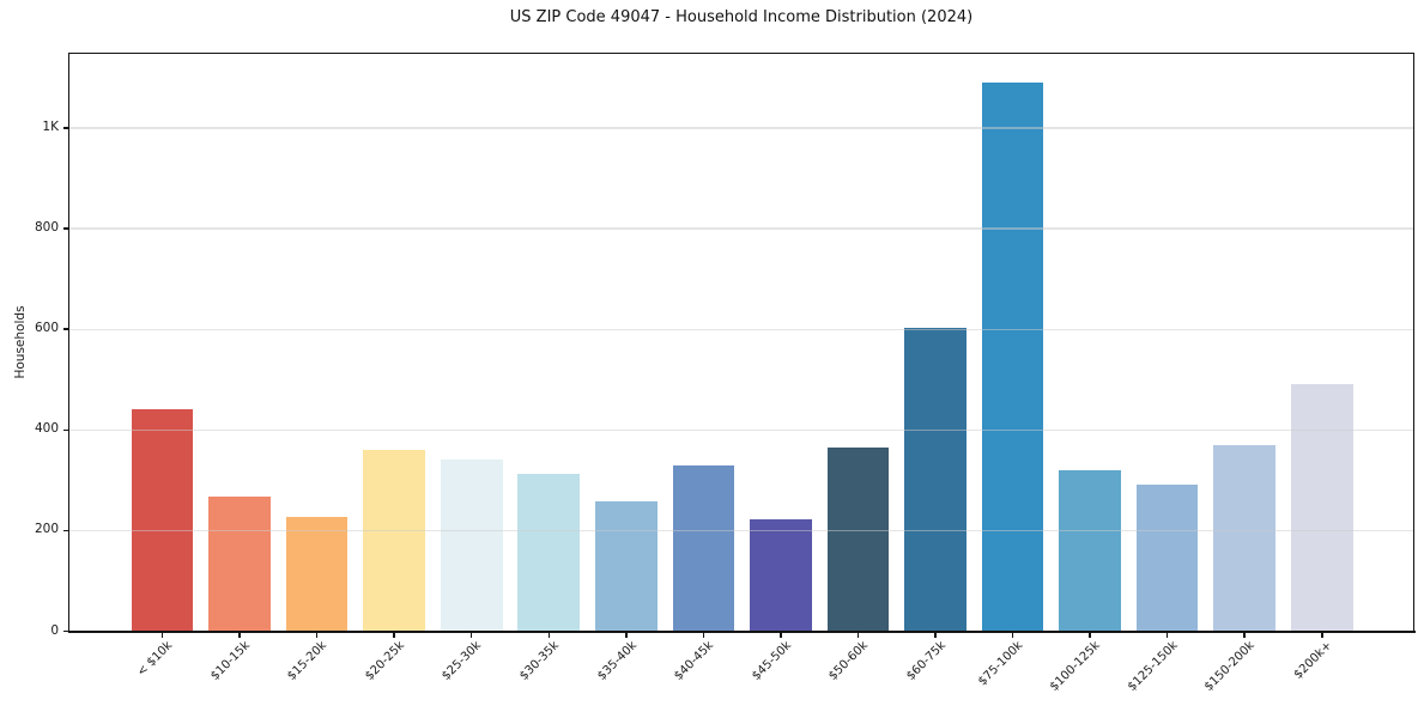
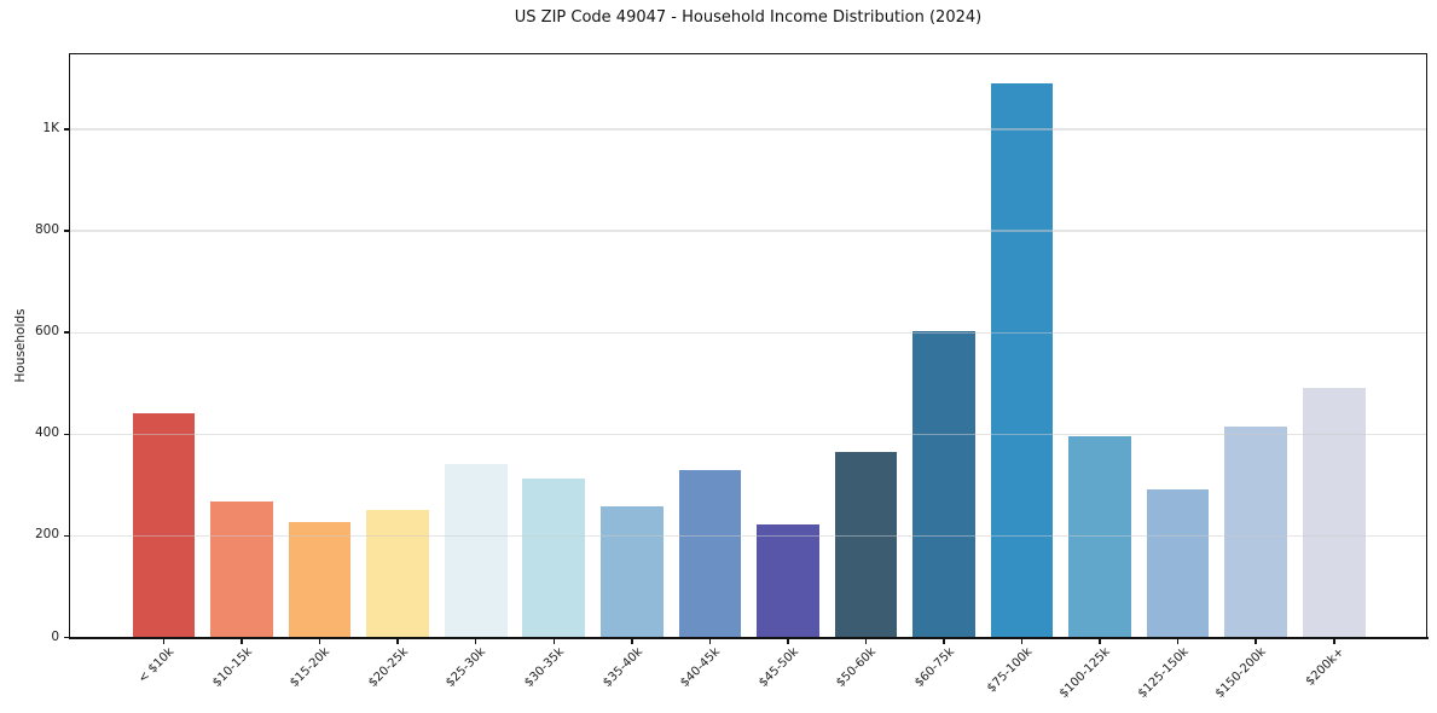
$20-25k: 360 -> 250
$100-125k: 320 -> 400
$150-200k: 370 -> 410
